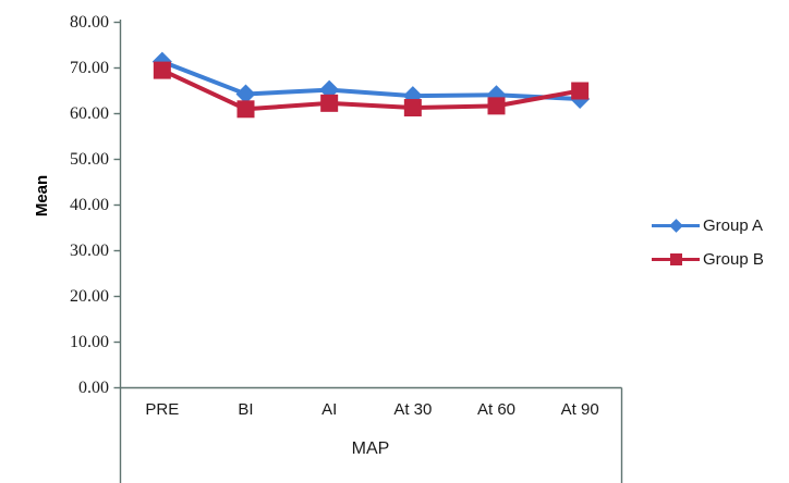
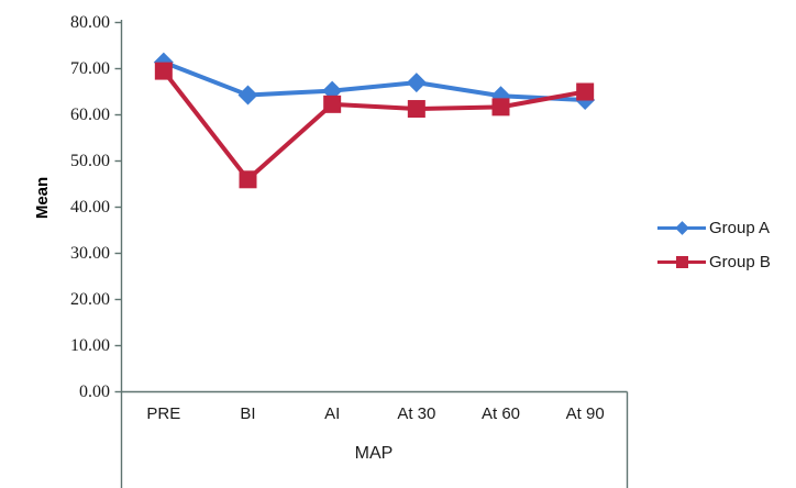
Group B/BI: 61 -> 46
Group A/At 30: 64 -> 67
